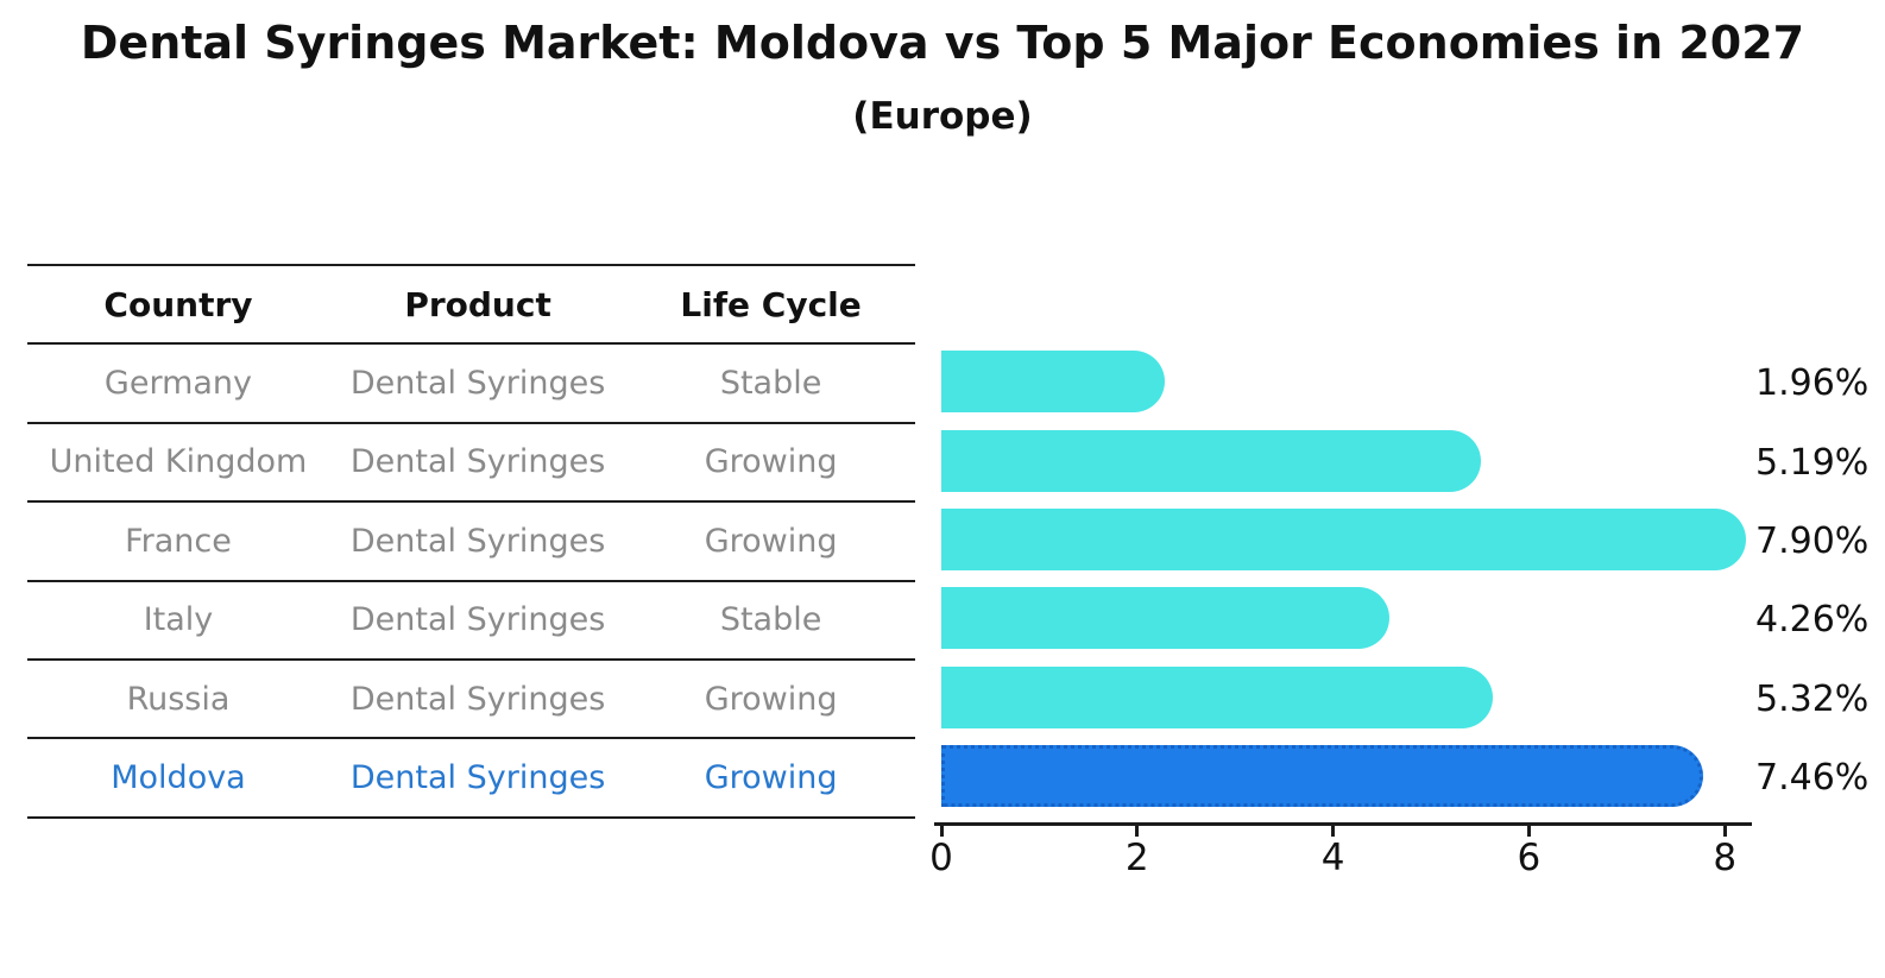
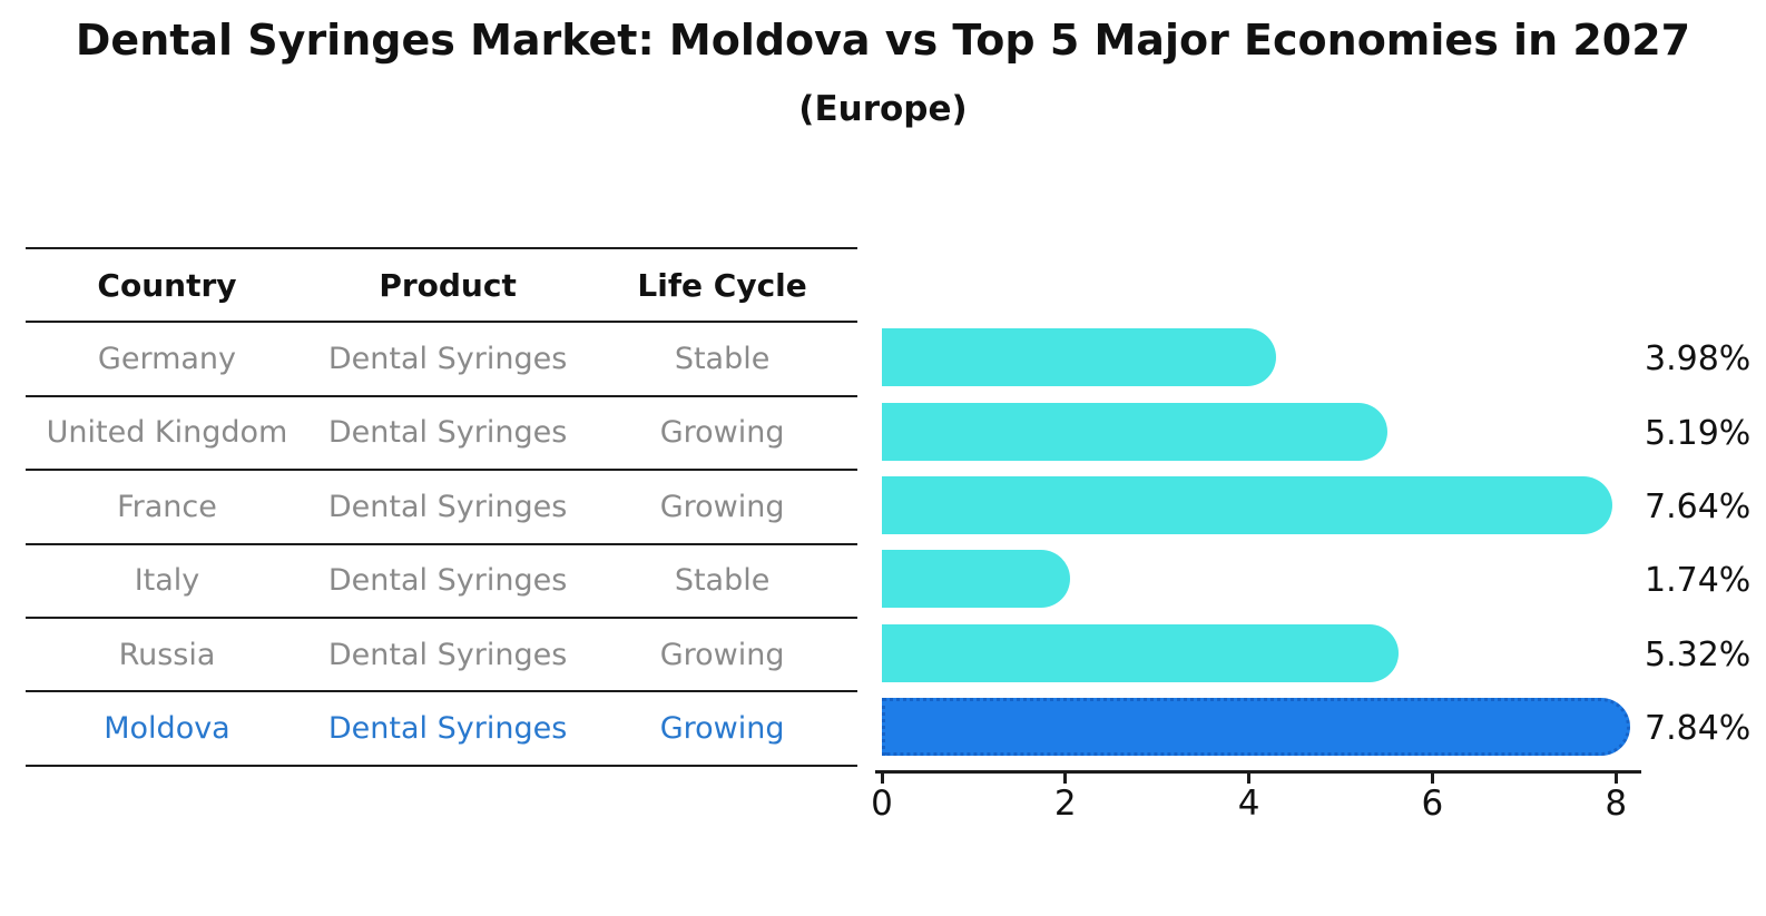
Germany: 1.96% -> 3.98%
France: 7.90% -> 7.64%
Italy: 4.26% -> 1.74%
Moldova: 7.46% -> 7.84%
